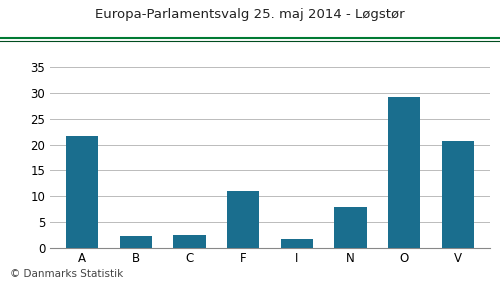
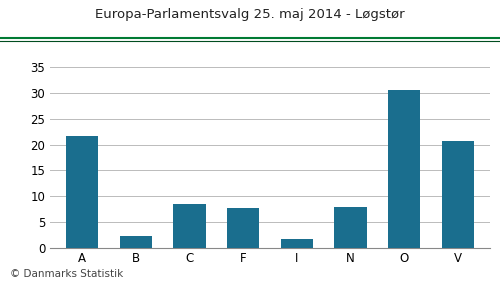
C: 2.6 -> 8.5
F: 11.0 -> 7.7
O: 29.2 -> 30.5
